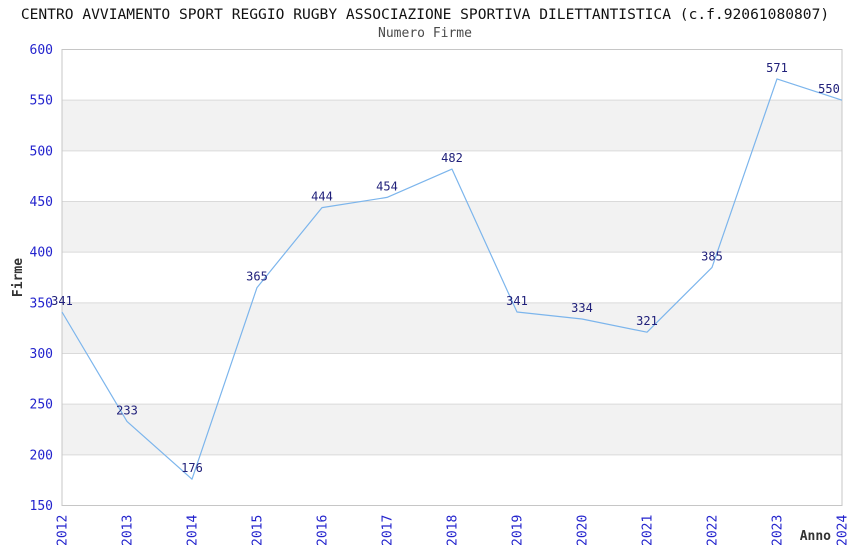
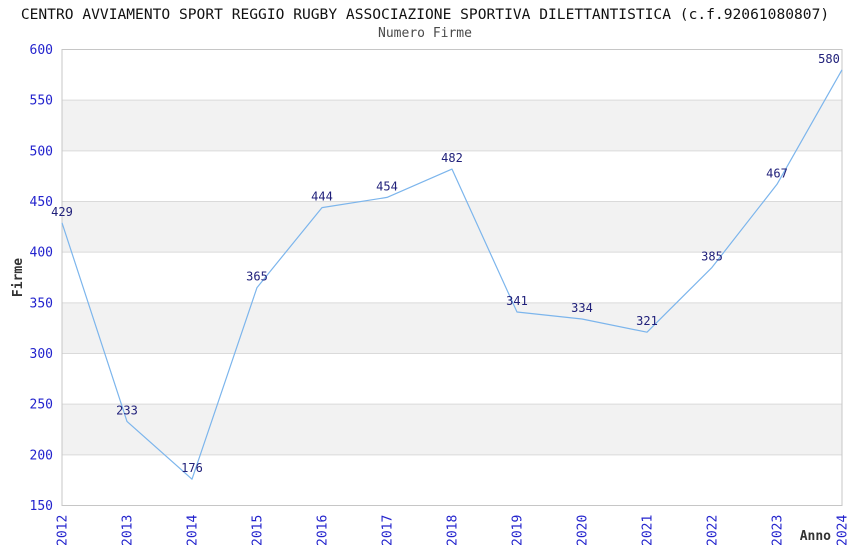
2012: 341 -> 429
2023: 571 -> 467
2024: 550 -> 580
